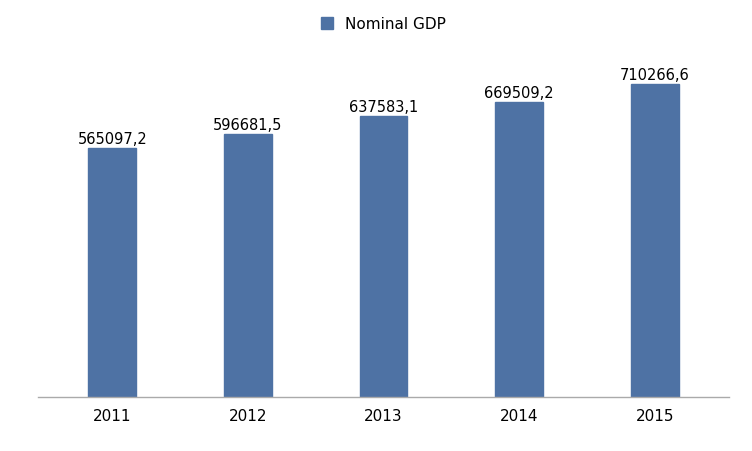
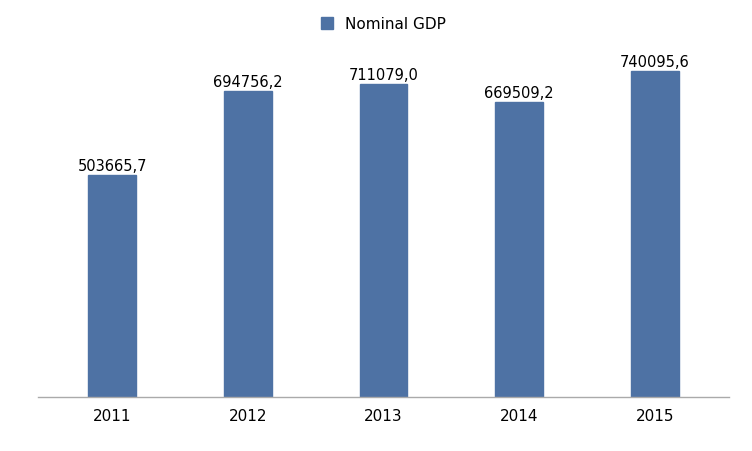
2011: 565097,2 -> 503665,7
2012: 596681,5 -> 694756,2
2013: 637583,1 -> 711079,0
2015: 710266,6 -> 740095,6
